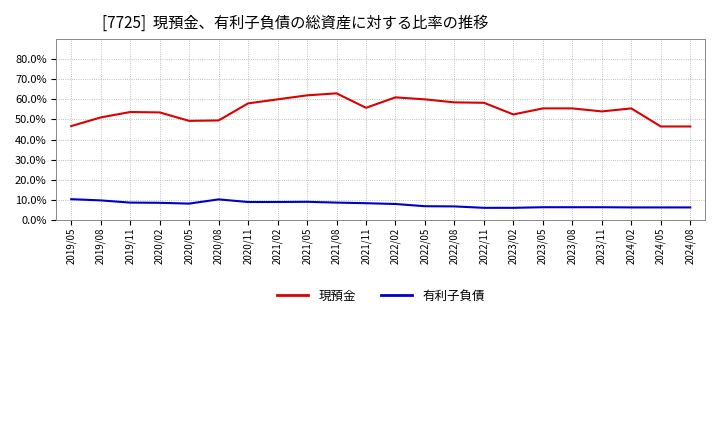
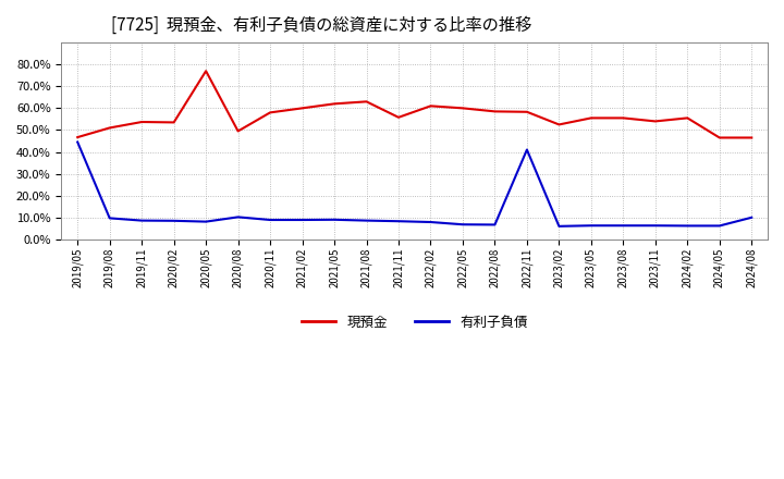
有利子負債/2019/05: 10.3% -> 44.5%
現預金/2020/05: 49.3% -> 77.0%
有利子負債/2022/11: 6.0% -> 41.0%
有利子負債/2024/08: 6.2% -> 10.0%
